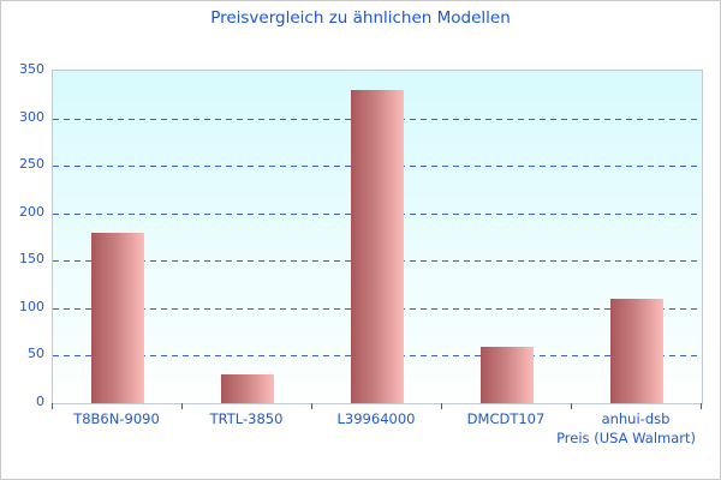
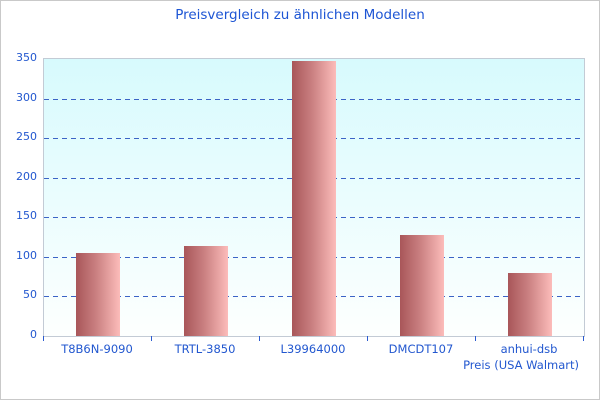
T8B6N-9090: 180 -> 100
TRTL-3850: 30 -> 110
L39964000: 330 -> 350
DMCDT107: 60 -> 130
anhui-dsb: 110 -> 80
